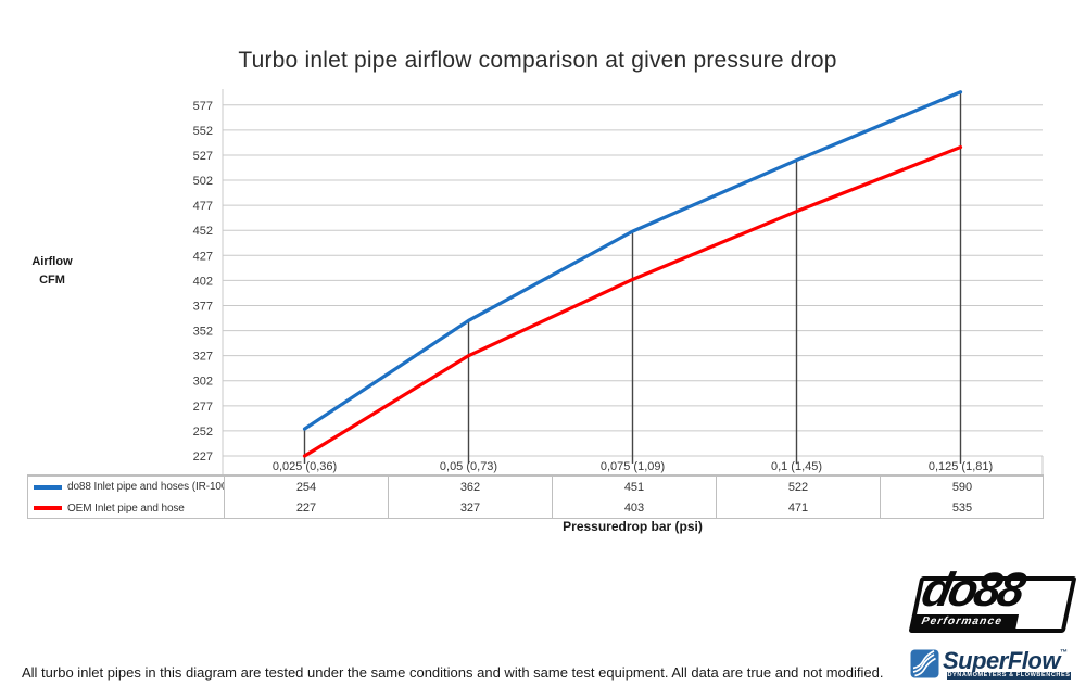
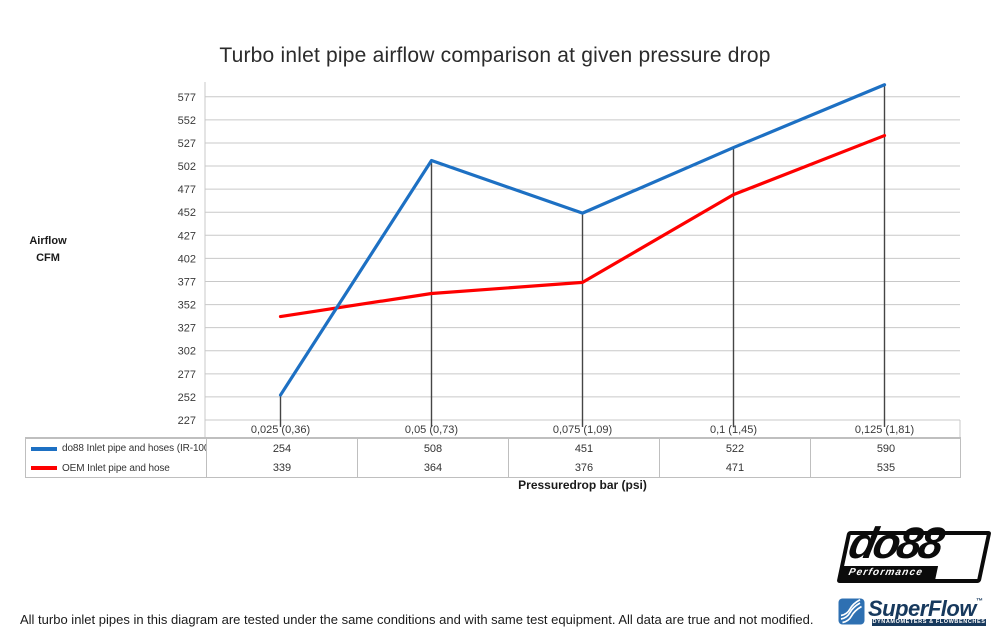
OEM Inlet pipe and hose/0,025 (0,36): 227 -> 339
do88 Inlet pipe and hoses (IR-100)/0,05 (0,73): 362 -> 508
OEM Inlet pipe and hose/0,05 (0,73): 327 -> 364
OEM Inlet pipe and hose/0,075 (1,09): 403 -> 376
